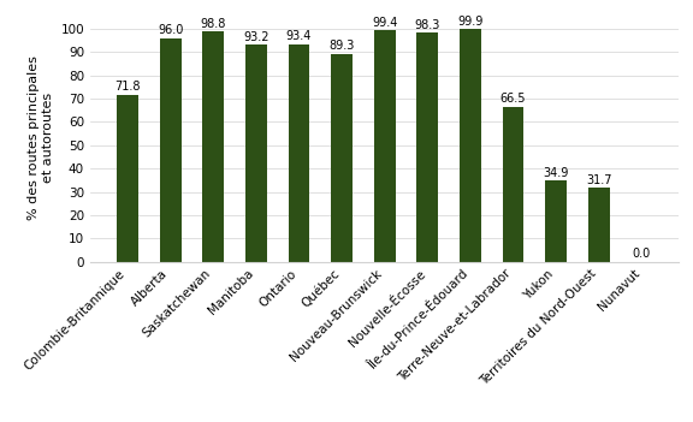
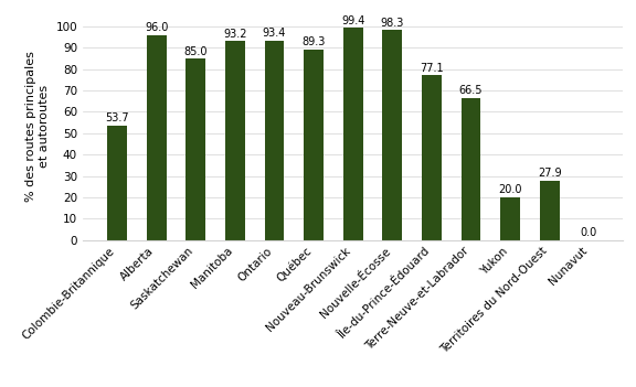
Colombie-Britannique: 71.8 -> 53.7
Saskatchewan: 98.8 -> 85.0
Île-du-Prince-Édouard: 99.9 -> 77.1
Yukon: 34.9 -> 20.0
Territoires du Nord-Ouest: 31.7 -> 27.9
